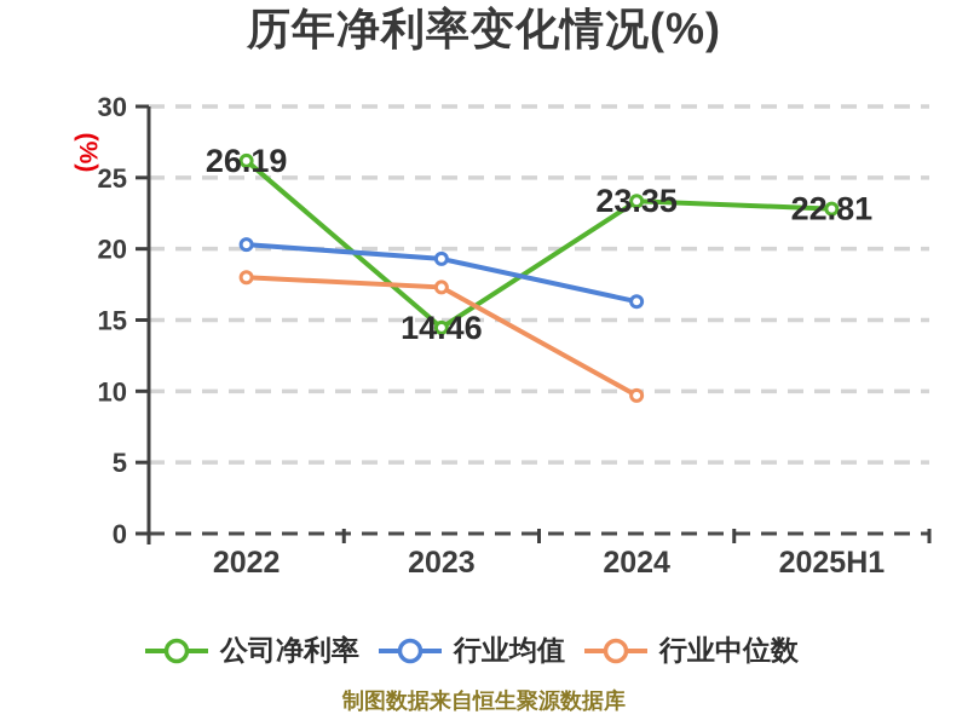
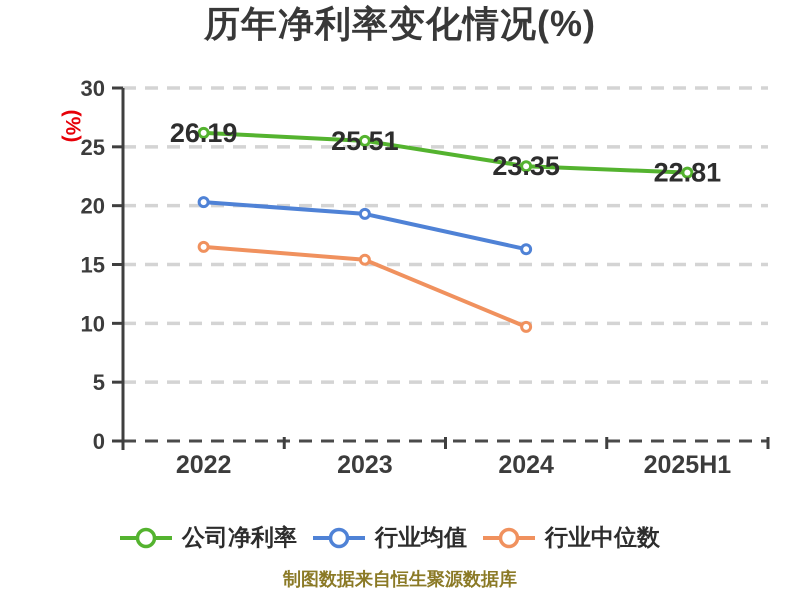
行业中位数/2022: 18.0 -> 16.5
公司净利率/2023: 14.46 -> 25.51
行业中位数/2023: 17.3 -> 15.4
